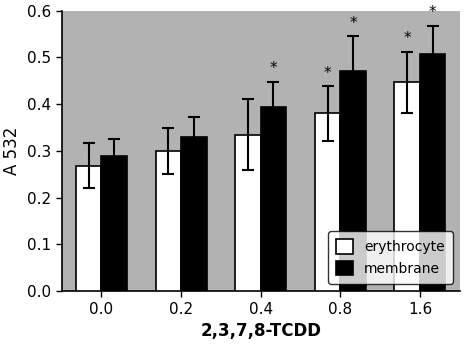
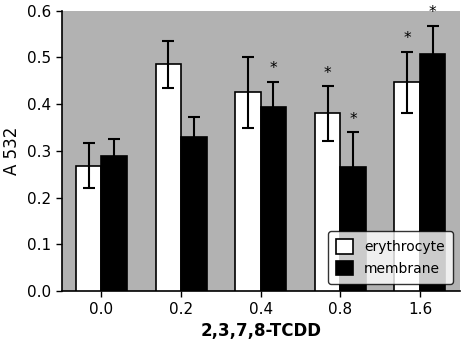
erythrocyte/0.2: 0.300 -> 0.485
erythrocyte/0.4: 0.335 -> 0.425
membrane/0.8: 0.470 -> 0.265
